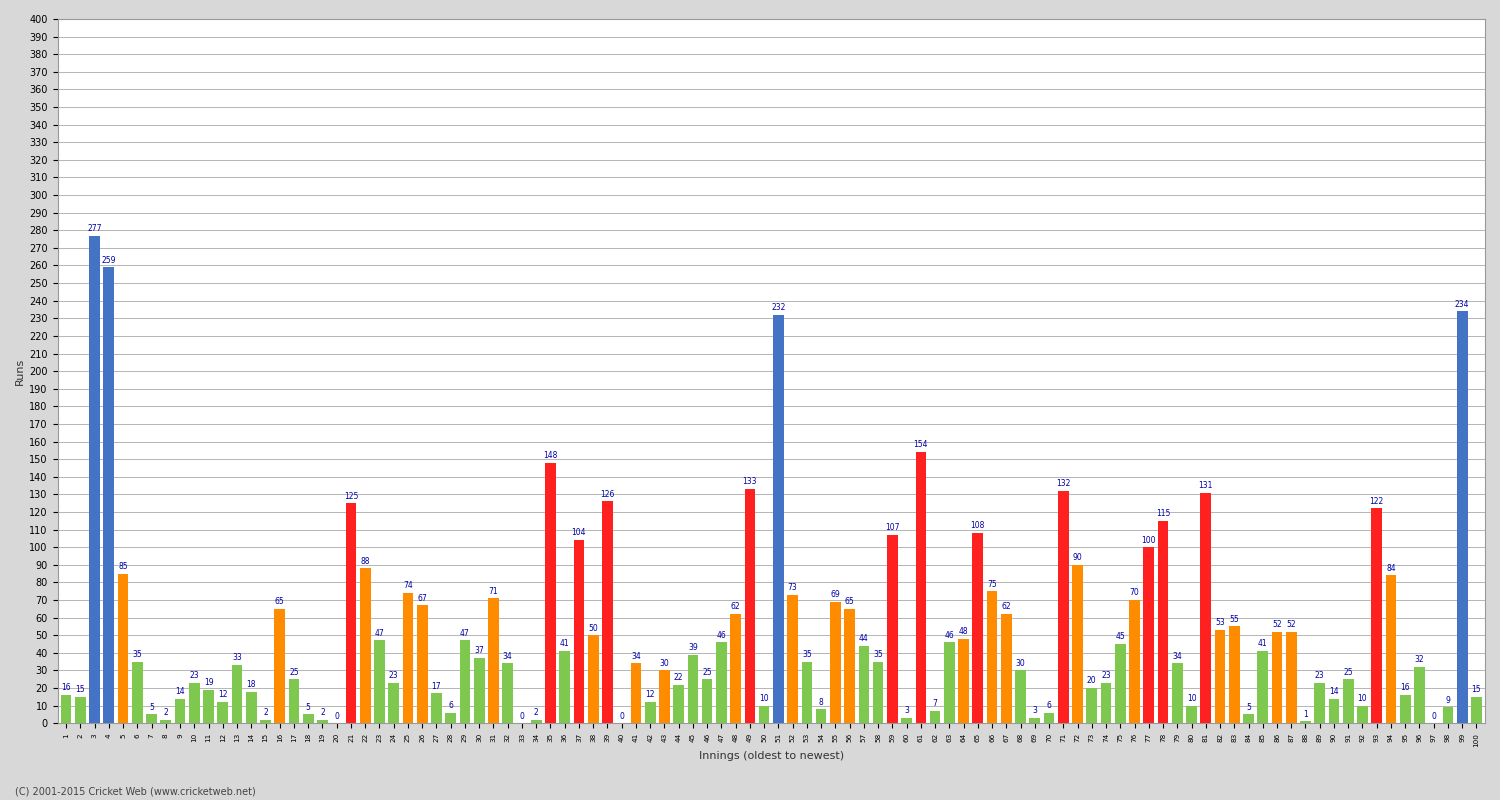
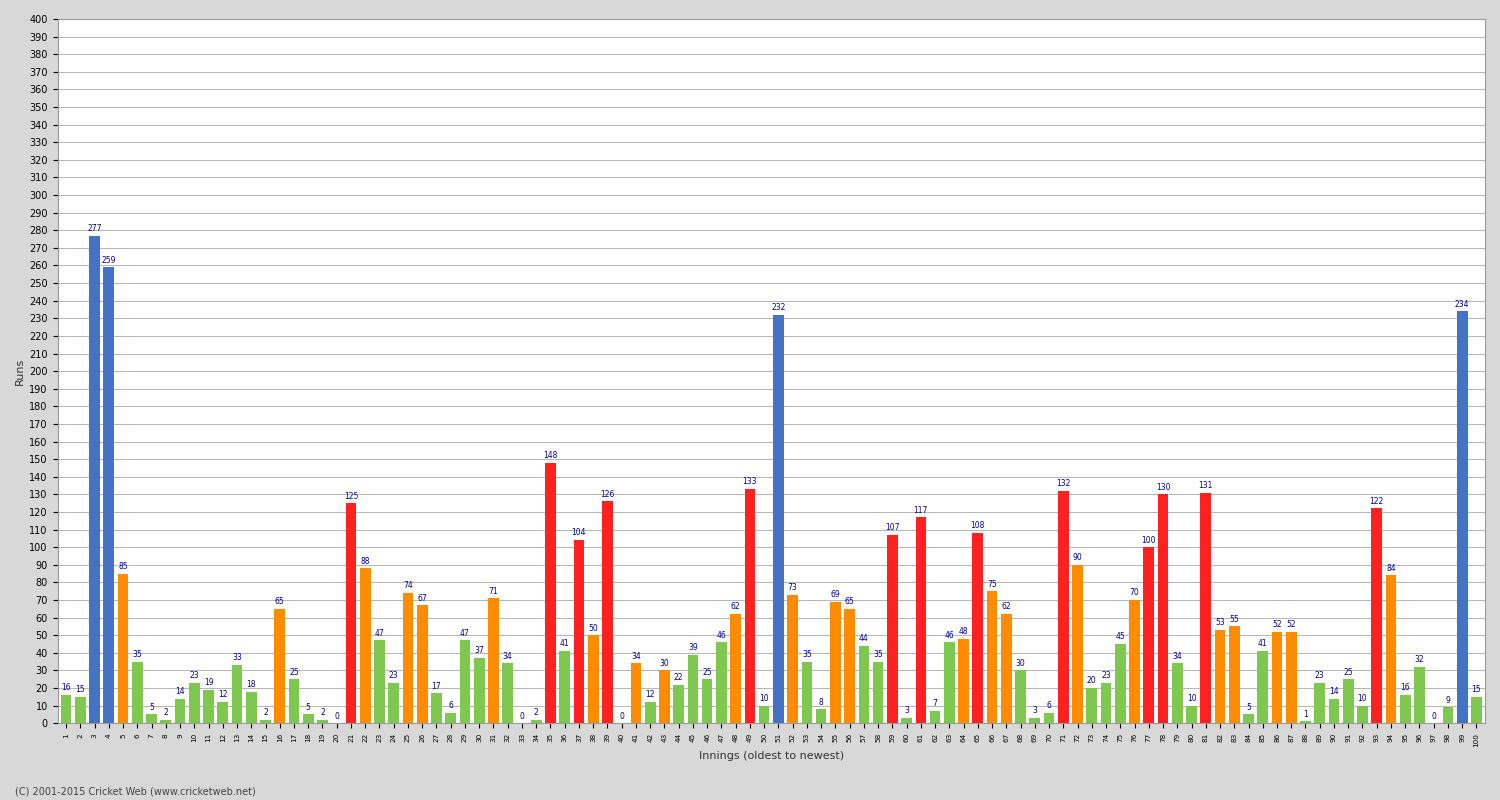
61: 154 -> 117
78: 115 -> 130
